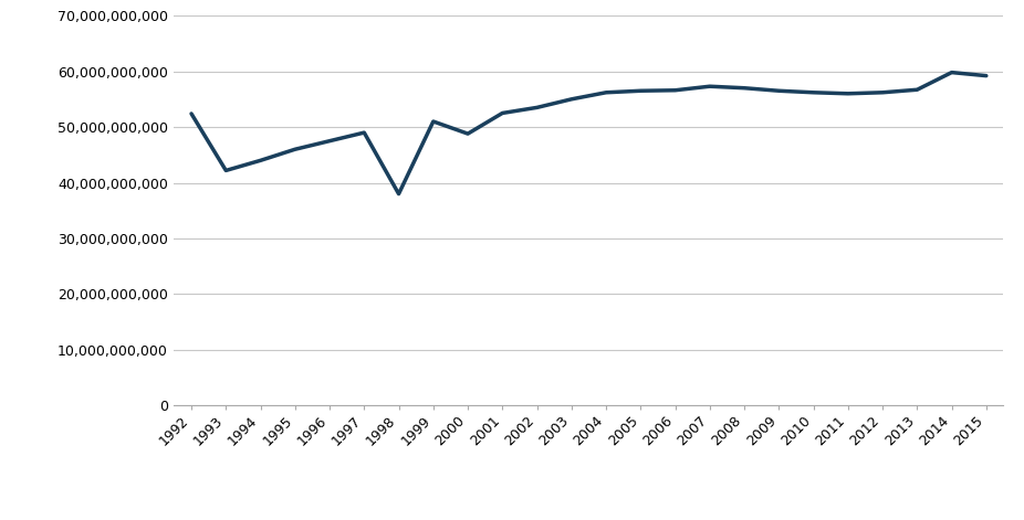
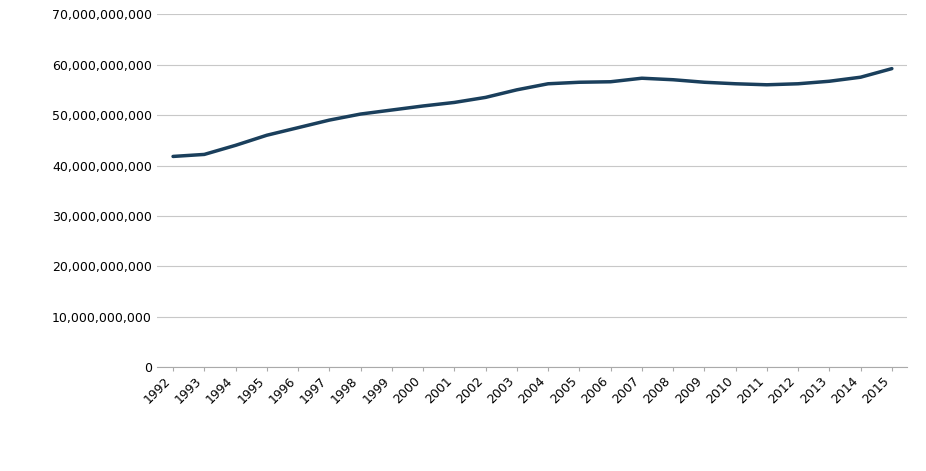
1992: 52,400,000,000 -> 41,800,000,000
1998: 38,000,000,000 -> 50,200,000,000
2000: 48,800,000,000 -> 51,800,000,000
2014: 59,800,000,000 -> 57,500,000,000
